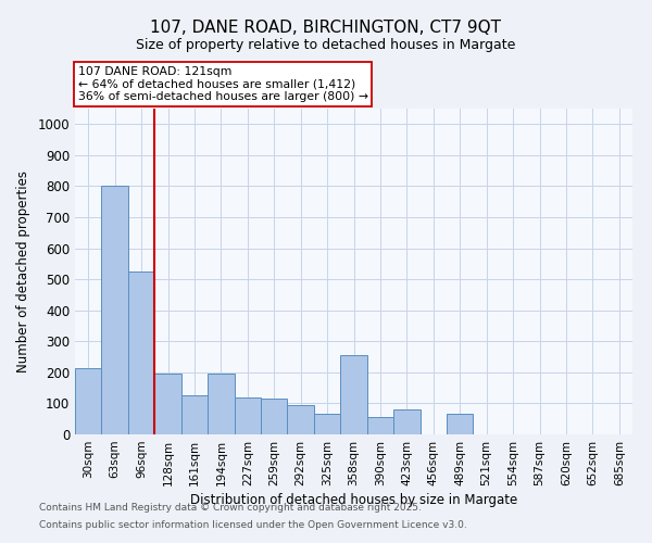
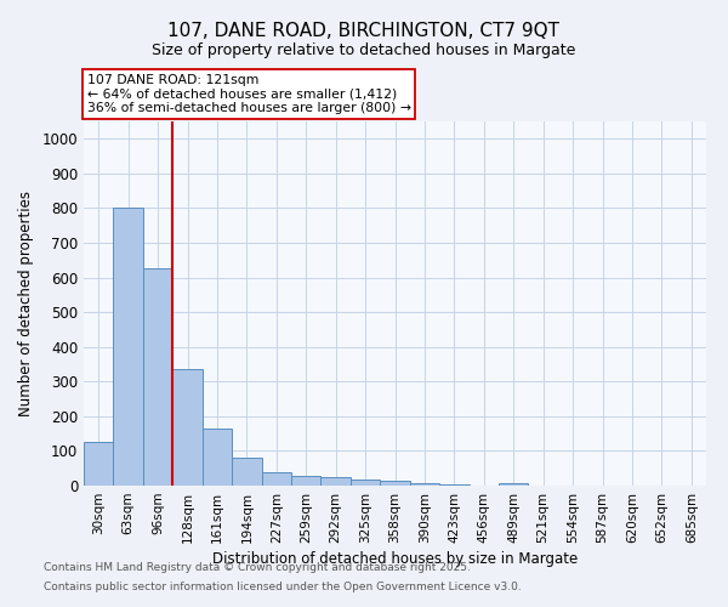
30sqm: 215 -> 125
96sqm: 525 -> 625
128sqm: 195 -> 335
161sqm: 125 -> 165
194sqm: 195 -> 80
227sqm: 120 -> 40
259sqm: 115 -> 28
292sqm: 95 -> 25
325sqm: 65 -> 18
358sqm: 255 -> 13
390sqm: 55 -> 6
423sqm: 80 -> 5
489sqm: 65 -> 8
